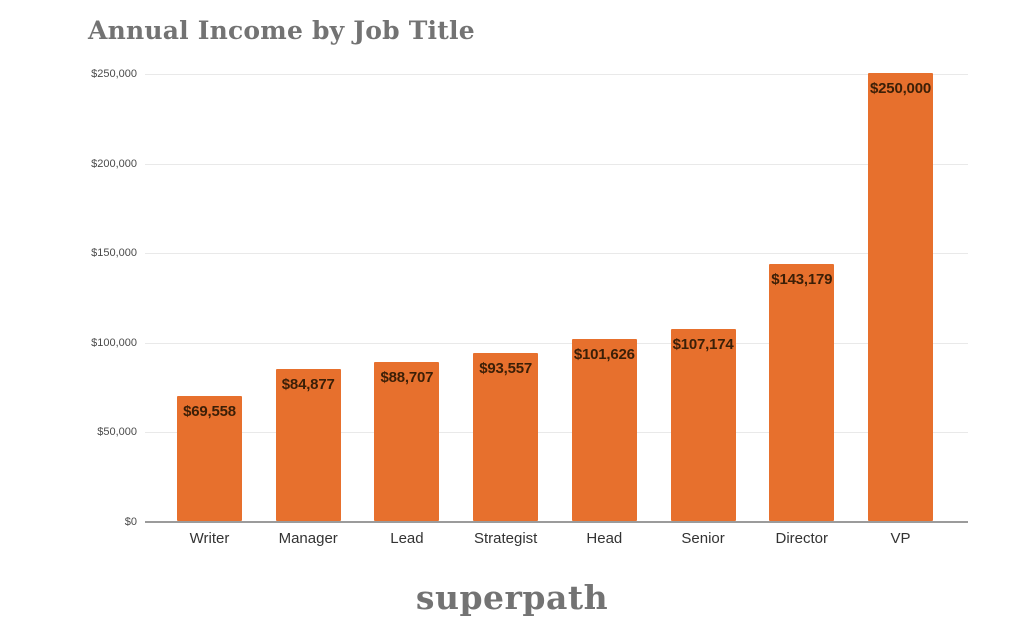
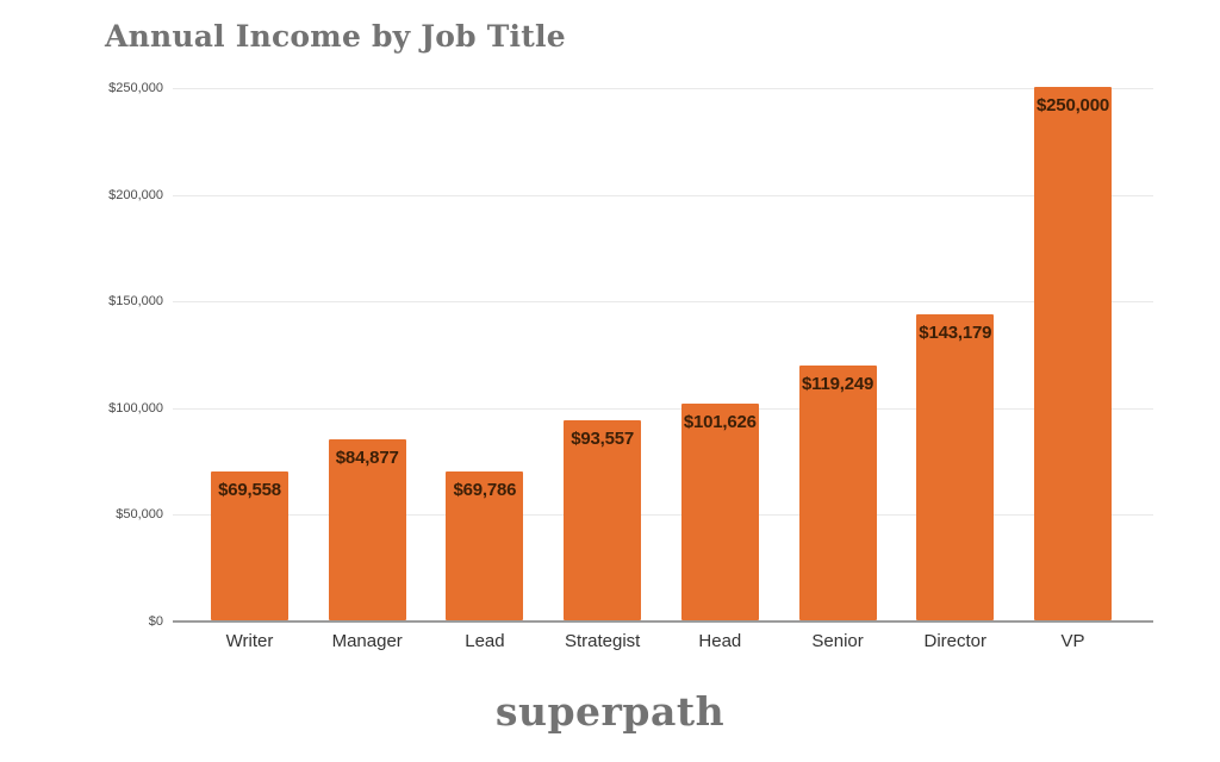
Lead: $88,707 -> $69,786
Senior: $107,174 -> $119,249
